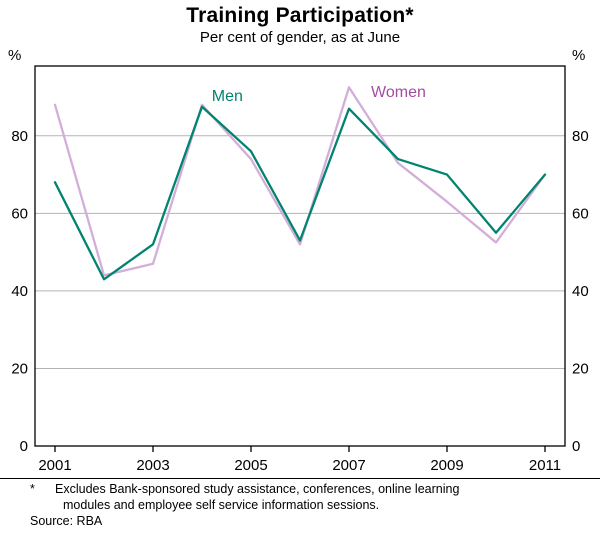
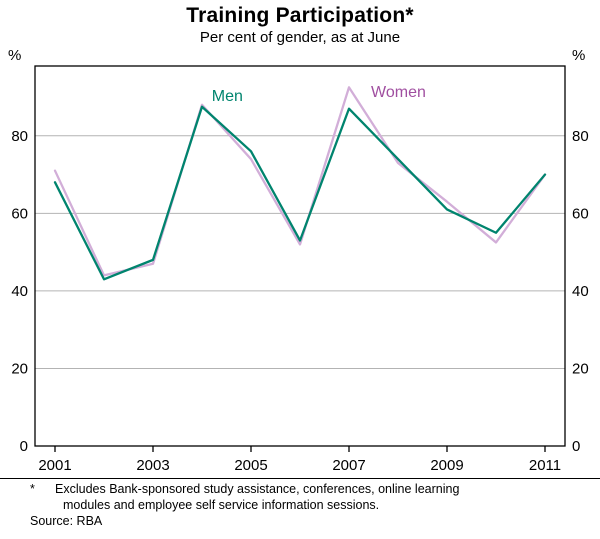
Women/2001: 88 -> 71
Men/2003: 52 -> 48
Men/2009: 70 -> 61
